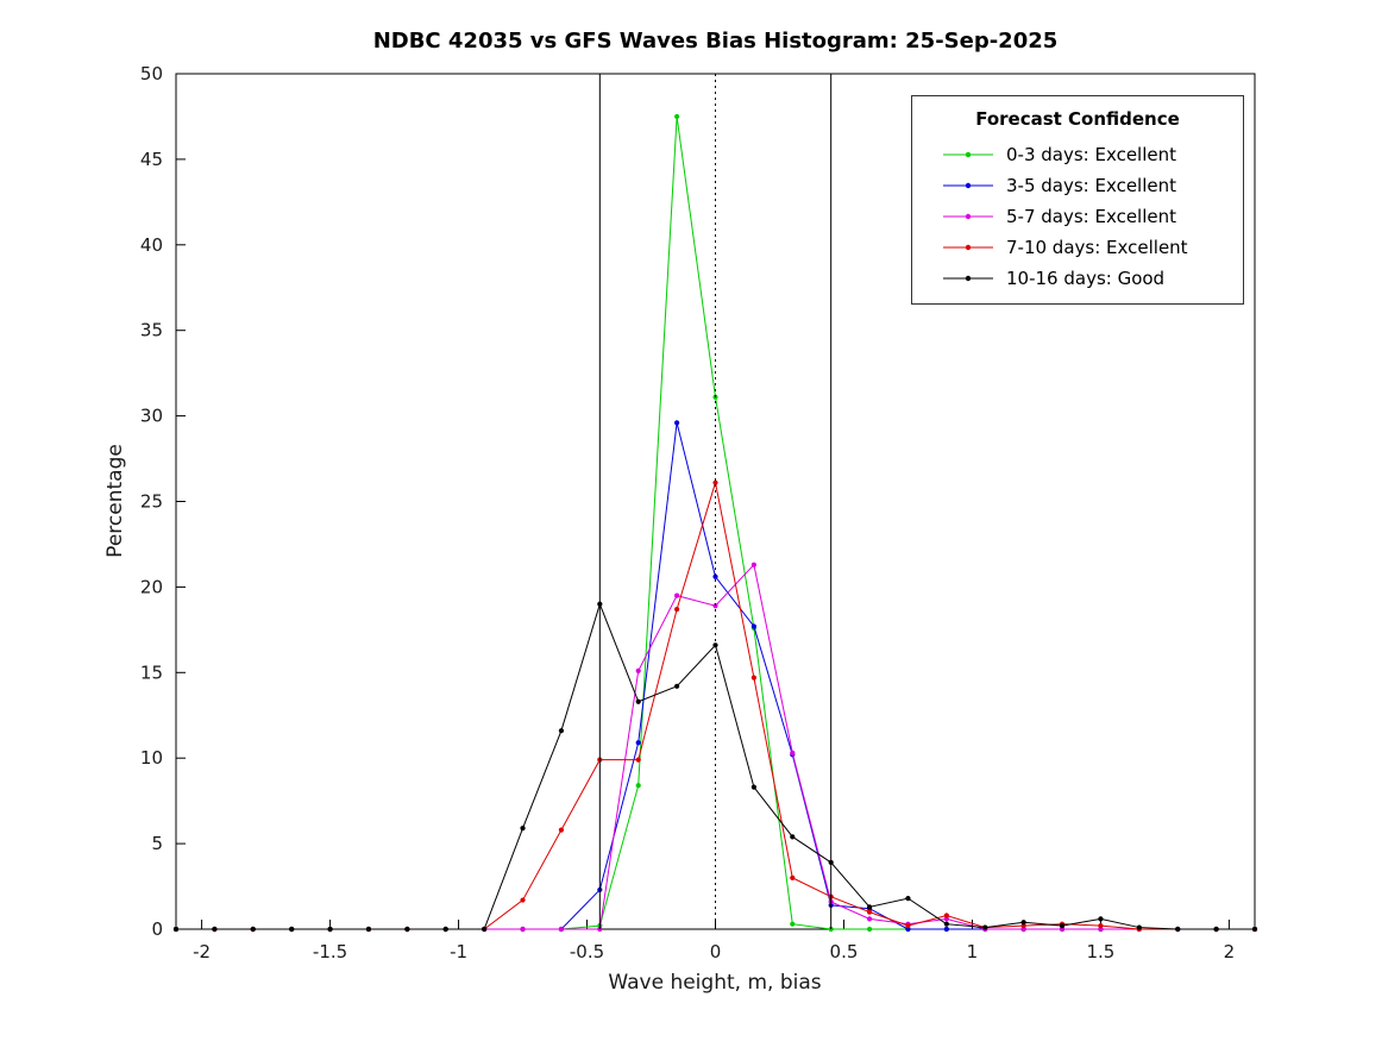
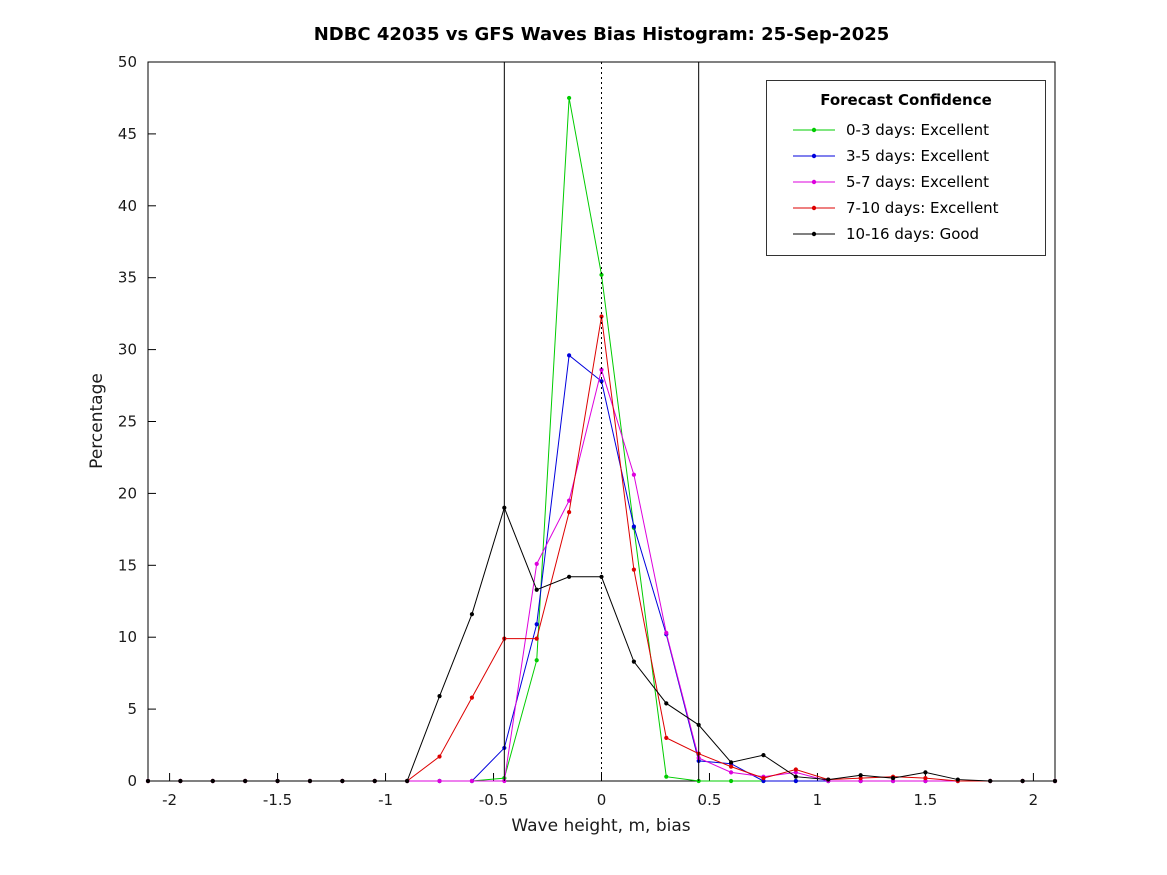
0-3 days: Excellent/0: 31.1 -> 35.2
3-5 days: Excellent/0: 20.6 -> 27.8
5-7 days: Excellent/0: 18.9 -> 28.6
7-10 days: Excellent/0: 26.1 -> 32.3
10-16 days: Good/0: 16.6 -> 14.2
